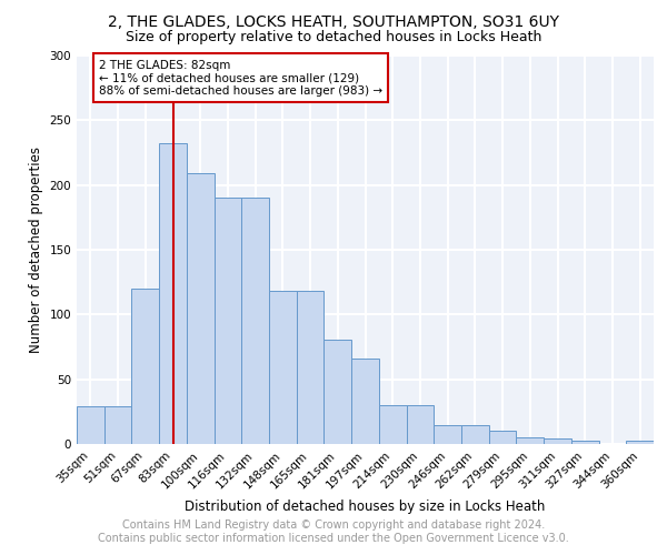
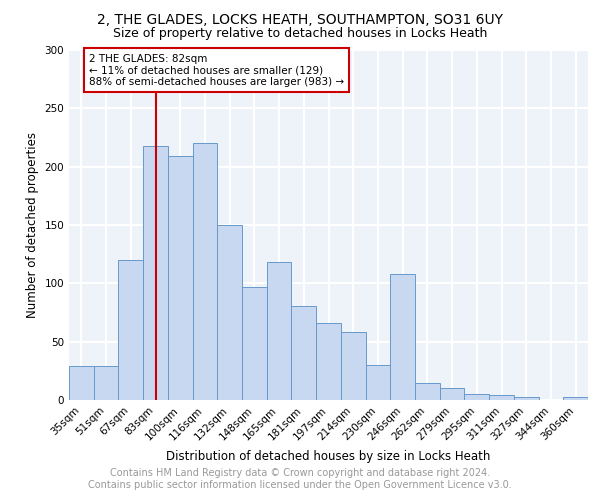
83sqm: 232 -> 218
116sqm: 190 -> 220
132sqm: 190 -> 150
148sqm: 118 -> 97
214sqm: 30 -> 58
246sqm: 15 -> 108
